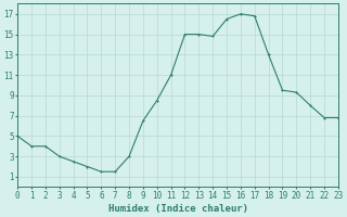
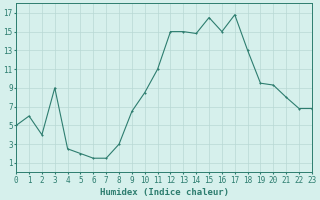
1: 4.0 -> 6.0
3: 3.0 -> 9.0
16: 17.0 -> 15.0
